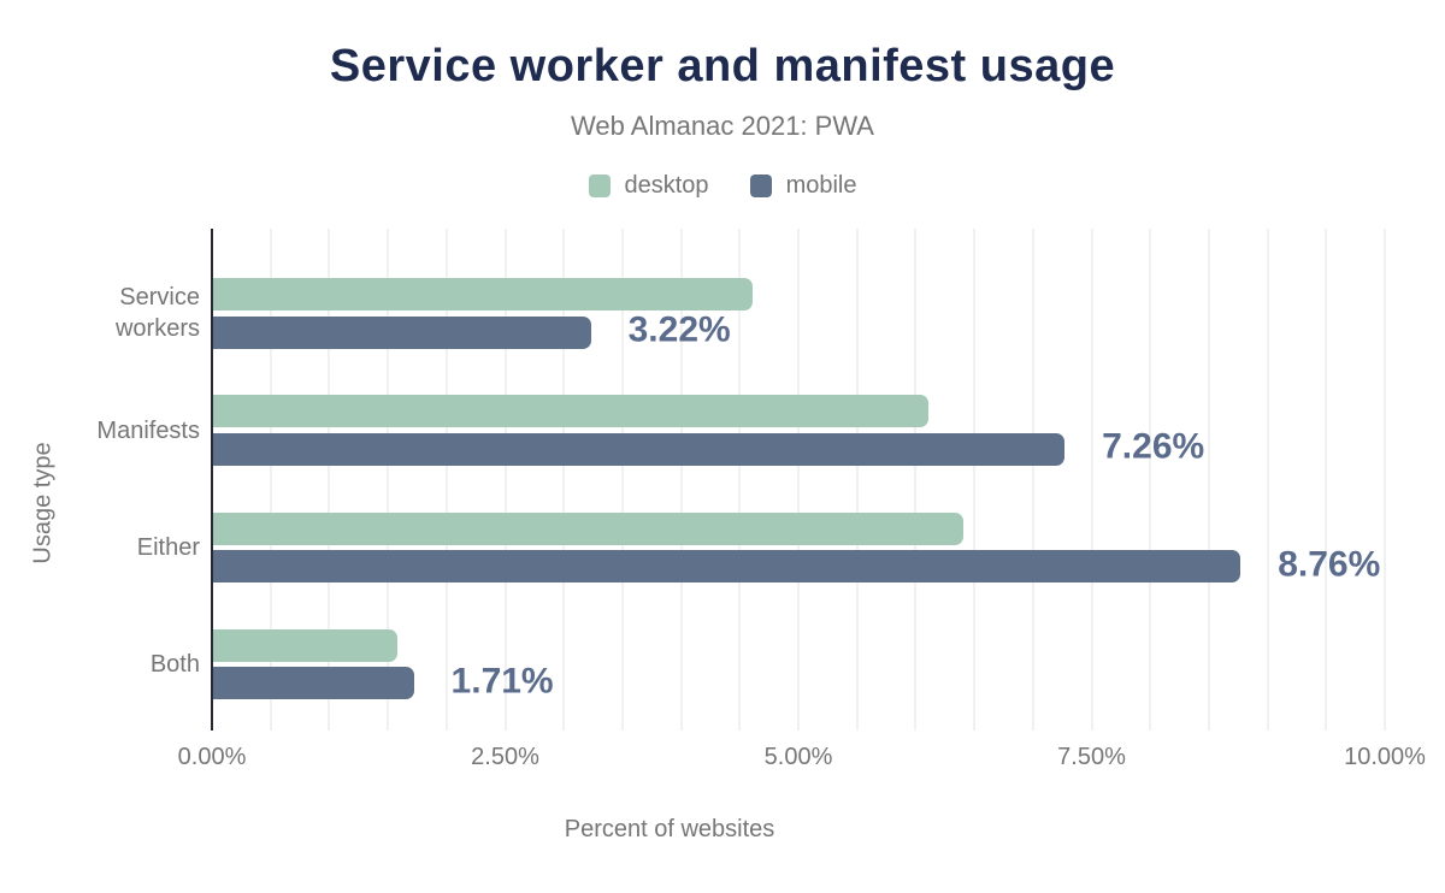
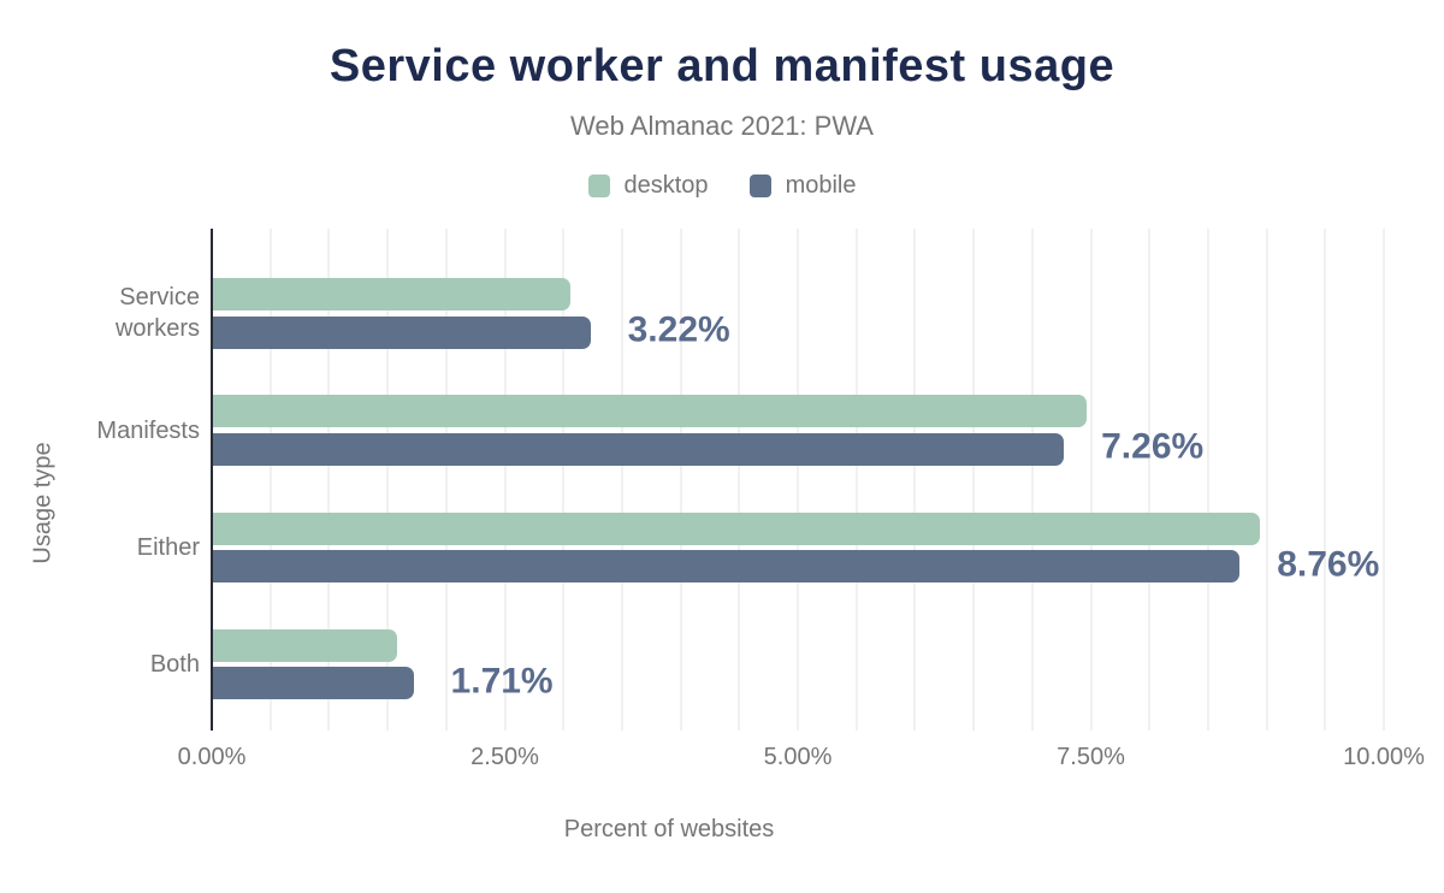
desktop/Service workers: 4.6% -> 3.0%
desktop/Manifests: 6.1% -> 7.5%
desktop/Either: 6.4% -> 8.9%
